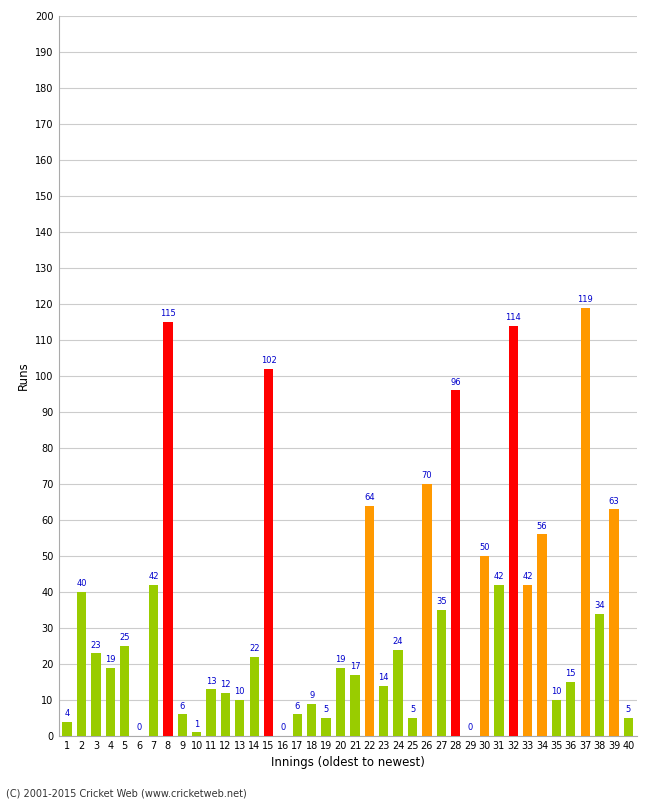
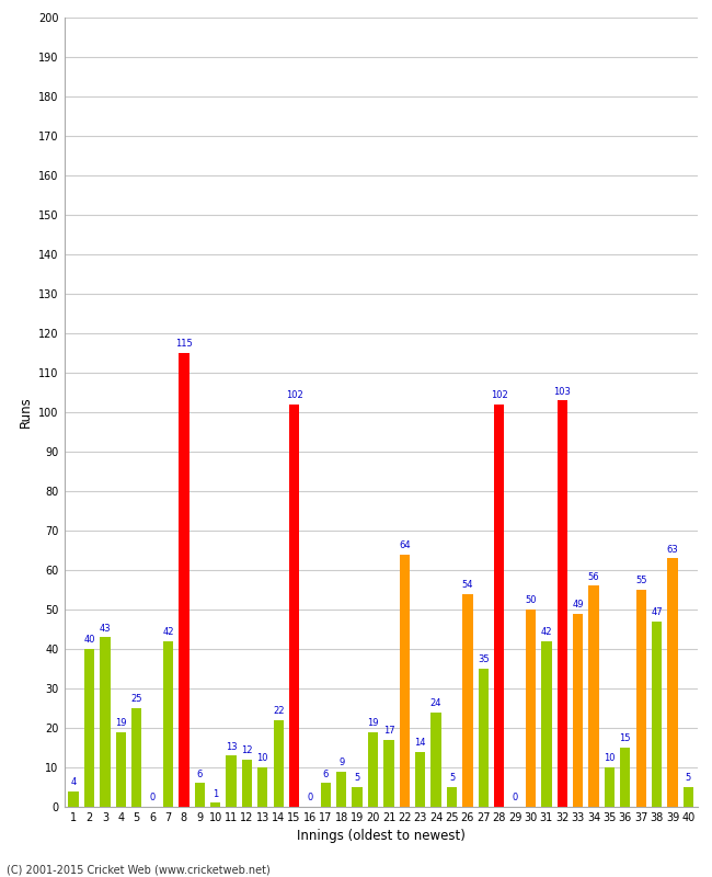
3: 23 -> 43
26: 70 -> 54
28: 96 -> 102
32: 114 -> 103
33: 42 -> 49
37: 119 -> 55
38: 34 -> 47
